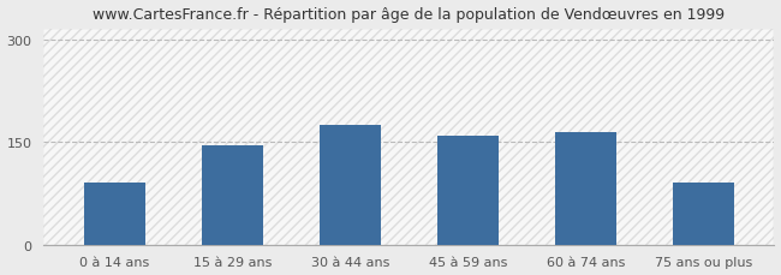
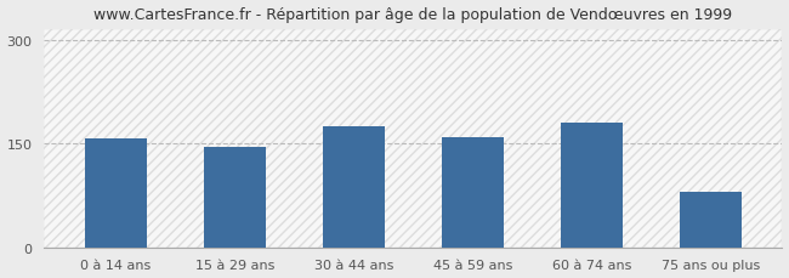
0 à 14 ans: 90 -> 157
60 à 74 ans: 164 -> 181
75 ans ou plus: 90 -> 80
